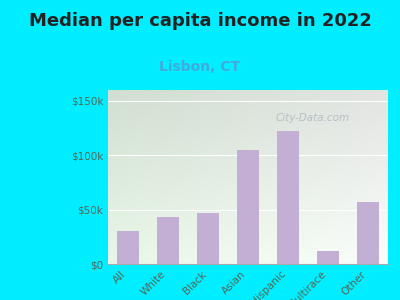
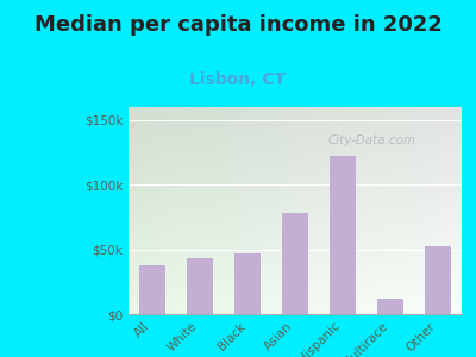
All: $30k -> $38k
Asian: $105k -> $78k
Other: $57k -> $52k
